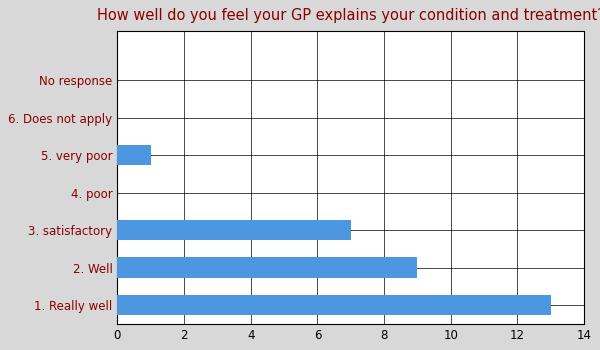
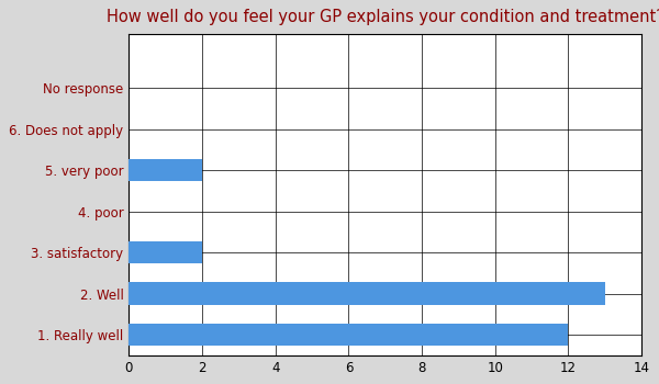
5. very poor: 1 -> 2
3. satisfactory: 7 -> 2
2. Well: 9 -> 13
1. Really well: 13 -> 12
